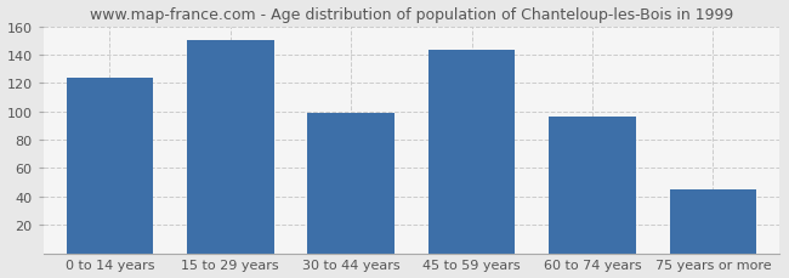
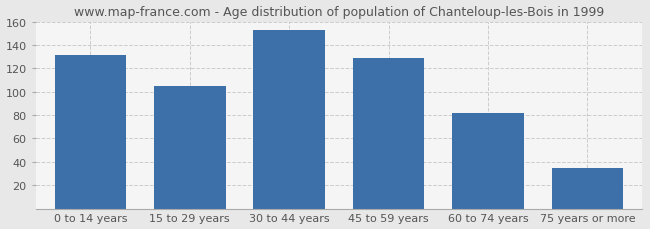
0 to 14 years: 124 -> 131
15 to 29 years: 150 -> 105
30 to 44 years: 99 -> 153
45 to 59 years: 143 -> 129
60 to 74 years: 96 -> 82
75 years or more: 45 -> 35
